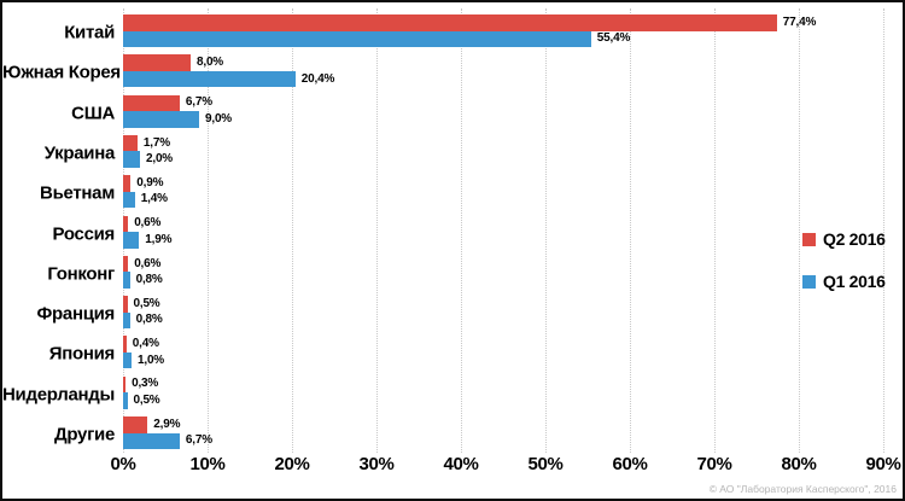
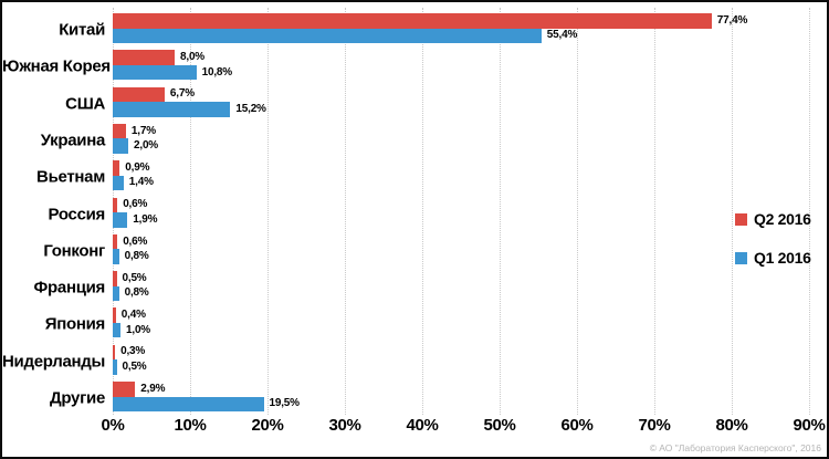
Q1 2016/Южная Корея: 20,4% -> 10,8%
Q1 2016/США: 9,0% -> 15,2%
Q1 2016/Другие: 6,7% -> 19,5%
